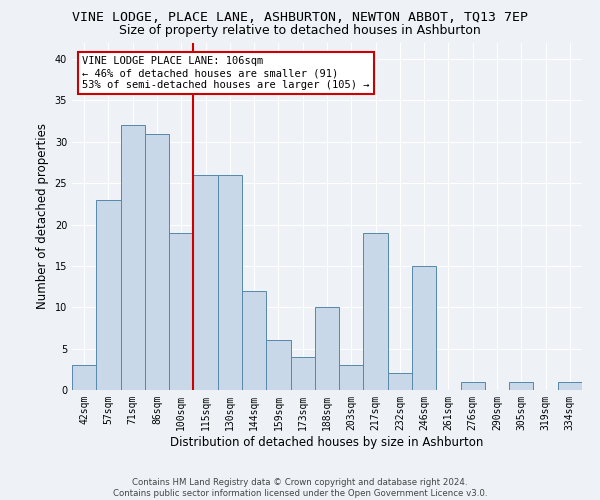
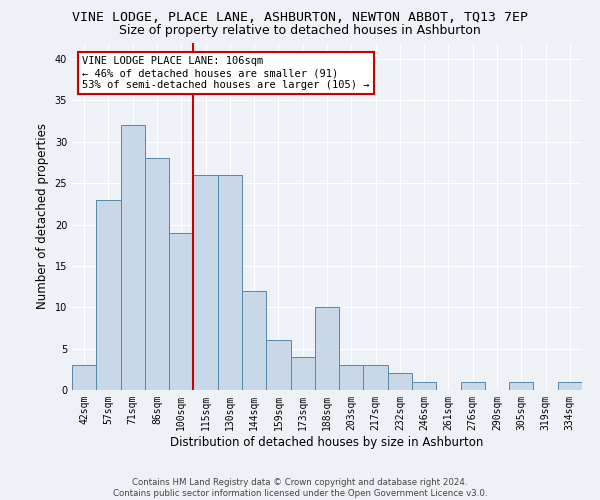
86sqm: 31 -> 28
217sqm: 19 -> 3
246sqm: 15 -> 1
